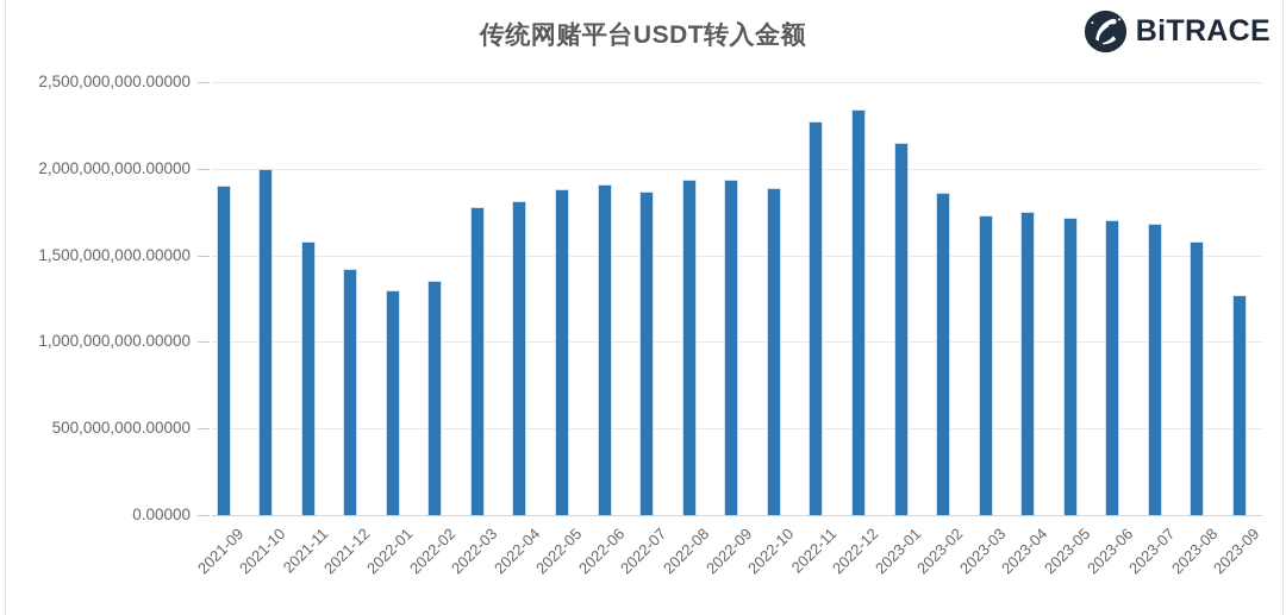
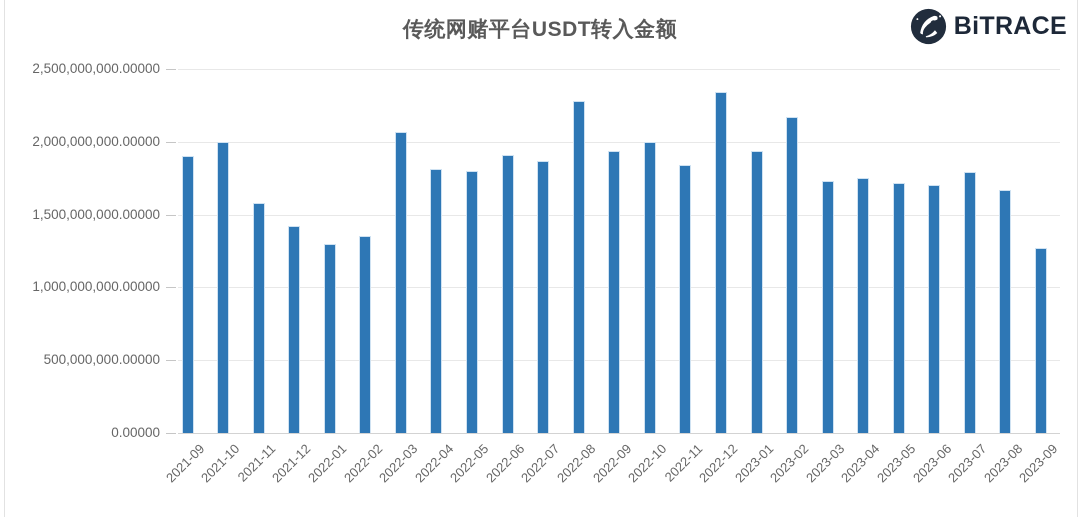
2022-03: 1780000000 -> 2070000000
2022-05: 1880000000 -> 1800000000
2022-08: 1940000000 -> 2280000000
2022-10: 1890000000 -> 2000000000
2022-11: 2270000000 -> 1840000000
2023-01: 2150000000 -> 1940000000
2023-02: 1860000000 -> 2170000000
2023-07: 1680000000 -> 1790000000
2023-08: 1580000000 -> 1670000000
